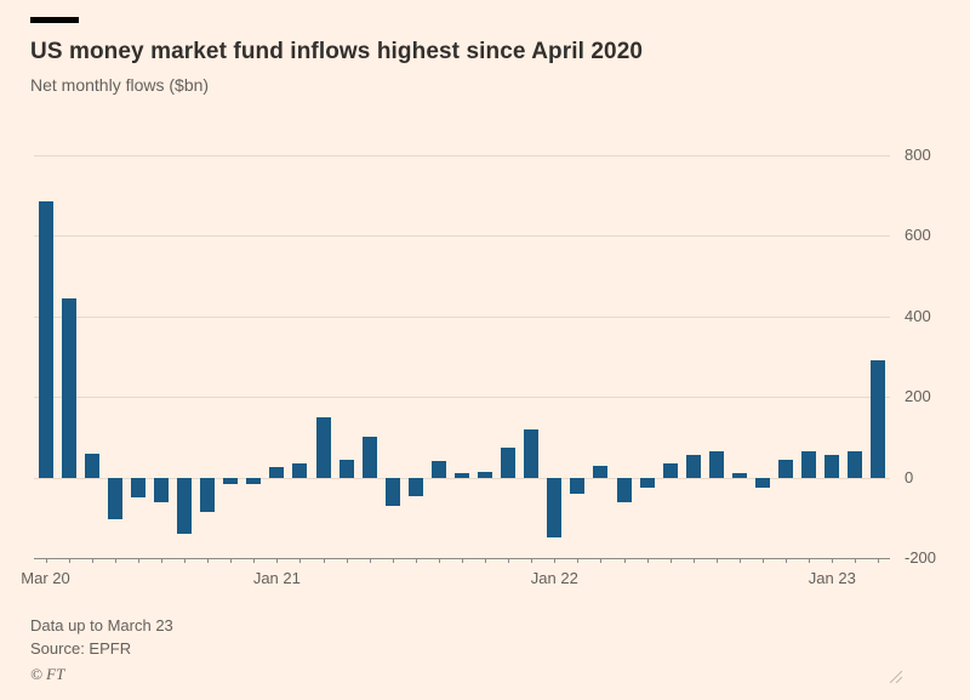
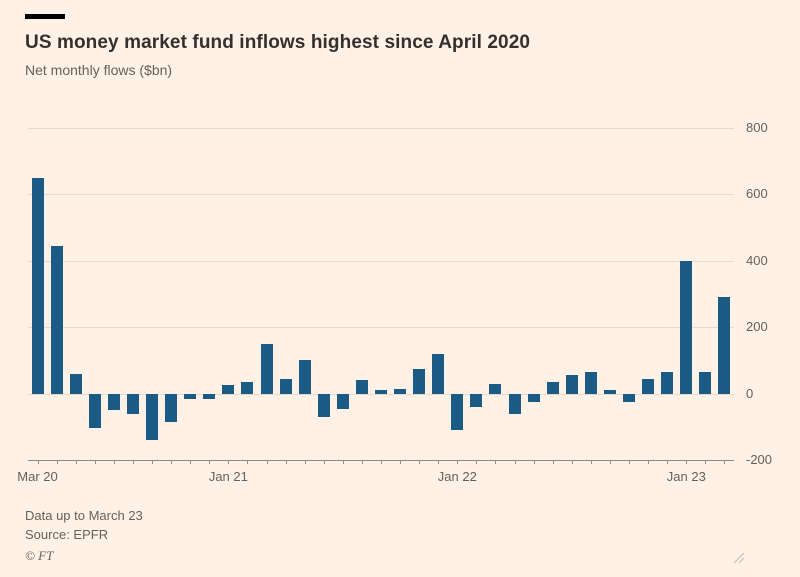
Mar 20: 680 -> 650
Jan 22: -150 -> -110
Jan 23: 60 -> 400
